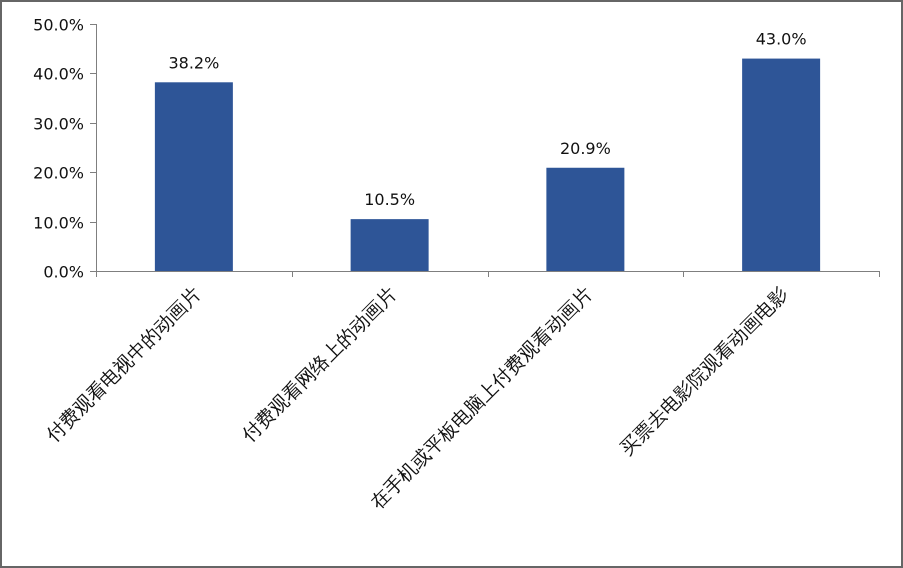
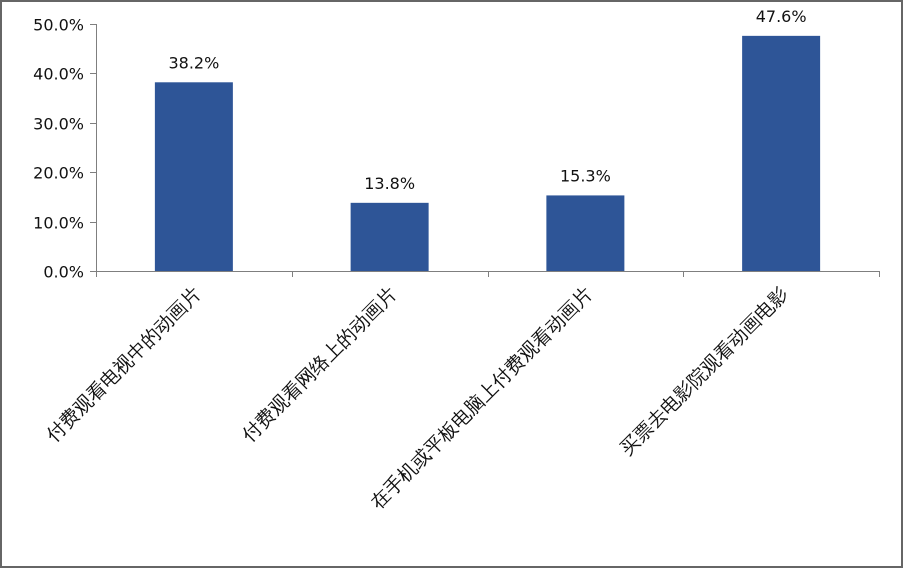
付费观看网络上的动画片: 10.5% -> 13.8%
在手机或平板电脑上付费观看动画片: 20.9% -> 15.3%
买票去电影院观看动画电影: 43.0% -> 47.6%
